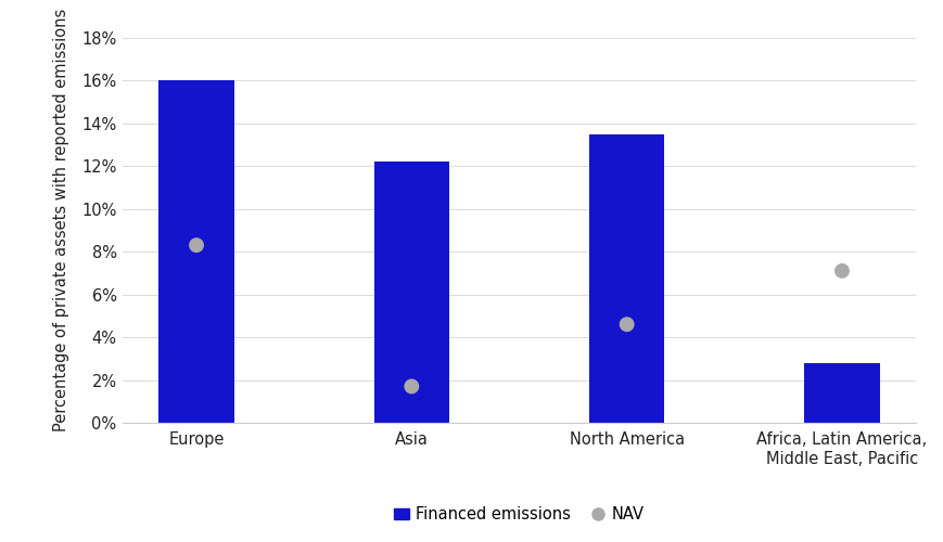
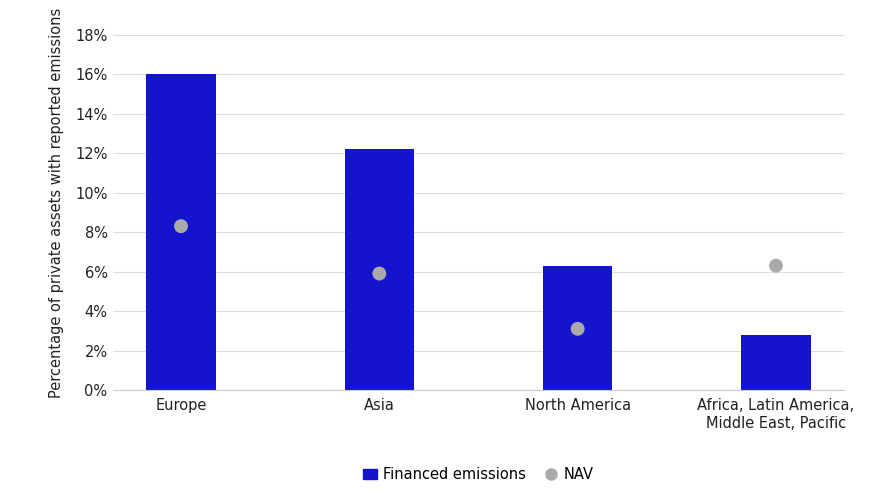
NAV/Asia: 1.7% -> 5.9%
Financed emissions/North America: 13.5% -> 6.3%
NAV/North America: 4.6% -> 3.1%
NAV/Africa, Latin America, Middle East, Pacific: 7.1% -> 6.3%
